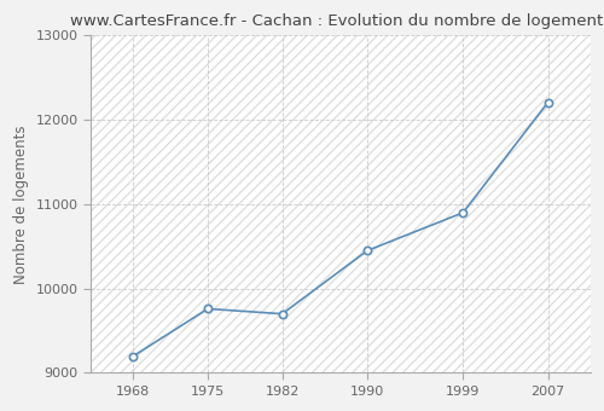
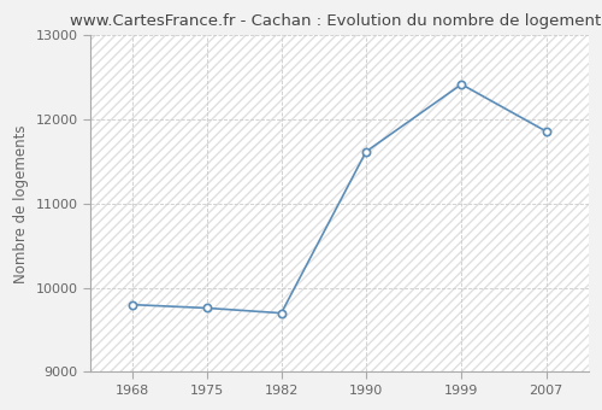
1968: 9200 -> 9800
1990: 10450 -> 11620
1999: 10900 -> 12420
2007: 12210 -> 11860
